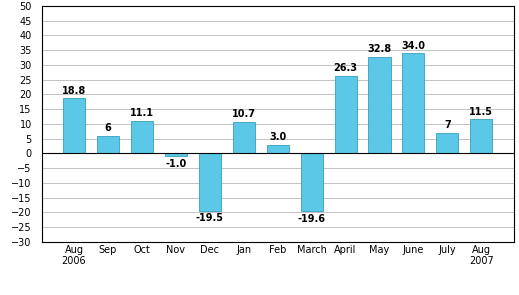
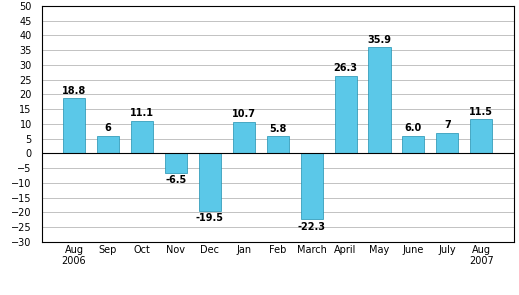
Nov: -1.0 -> -6.5
Feb: 3.0 -> 5.8
March: -19.6 -> -22.3
May: 32.8 -> 35.9
June: 34.0 -> 6.0
